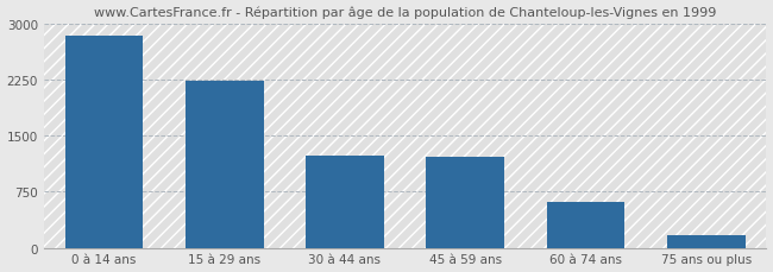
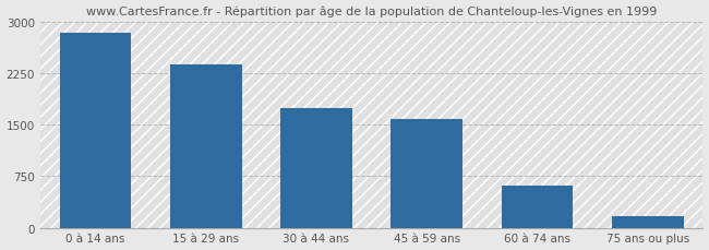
15 à 29 ans: 2240 -> 2380
30 à 44 ans: 1240 -> 1750
45 à 59 ans: 1220 -> 1580
